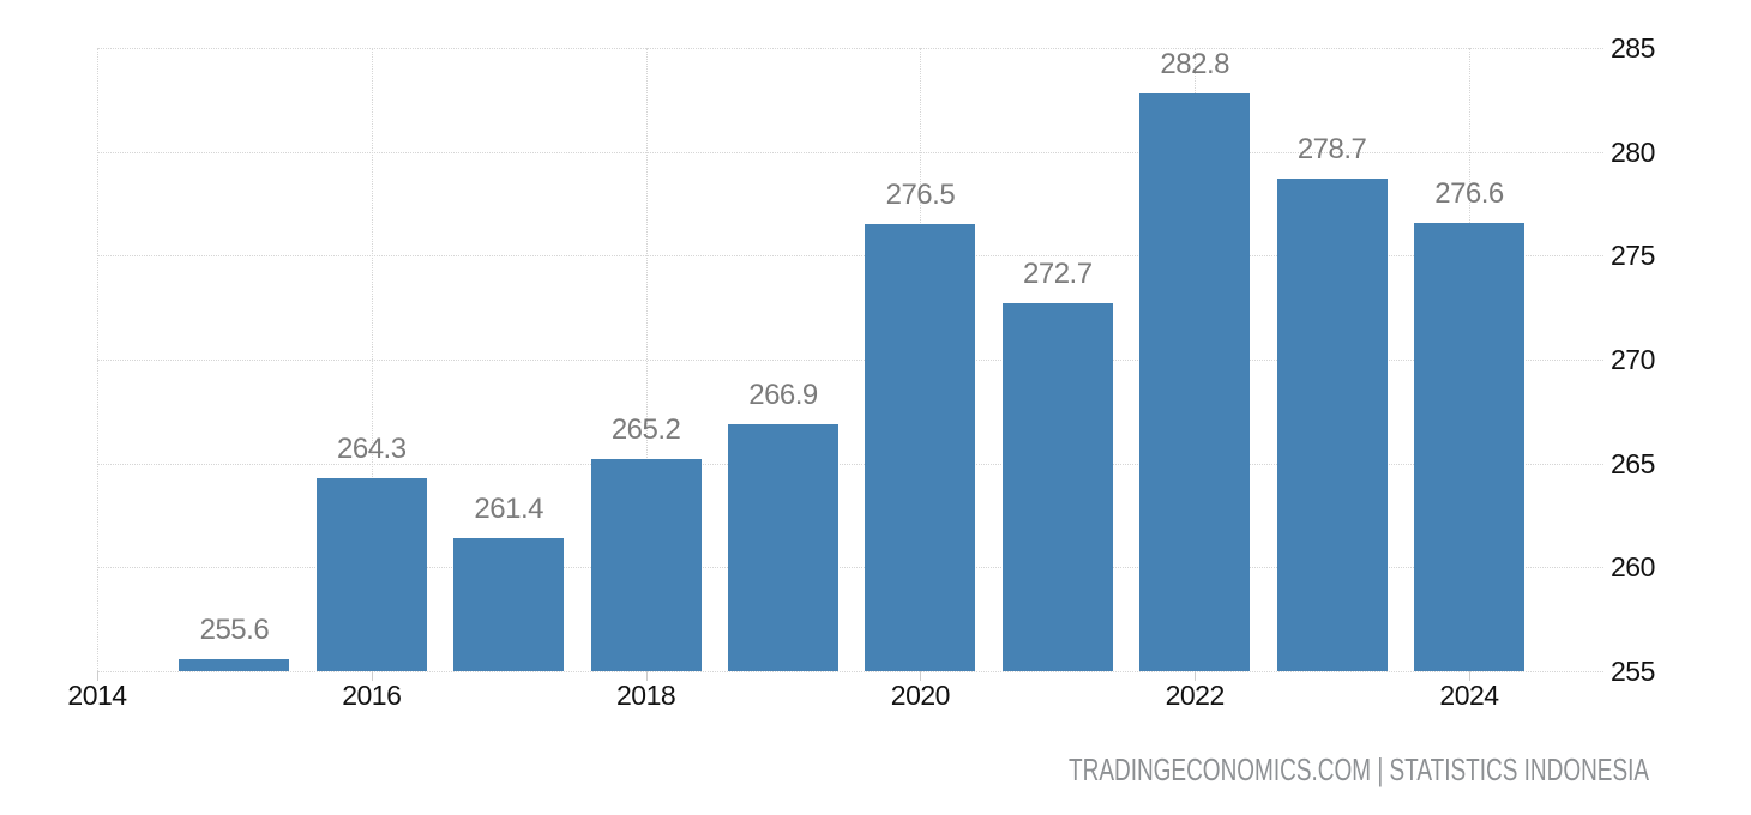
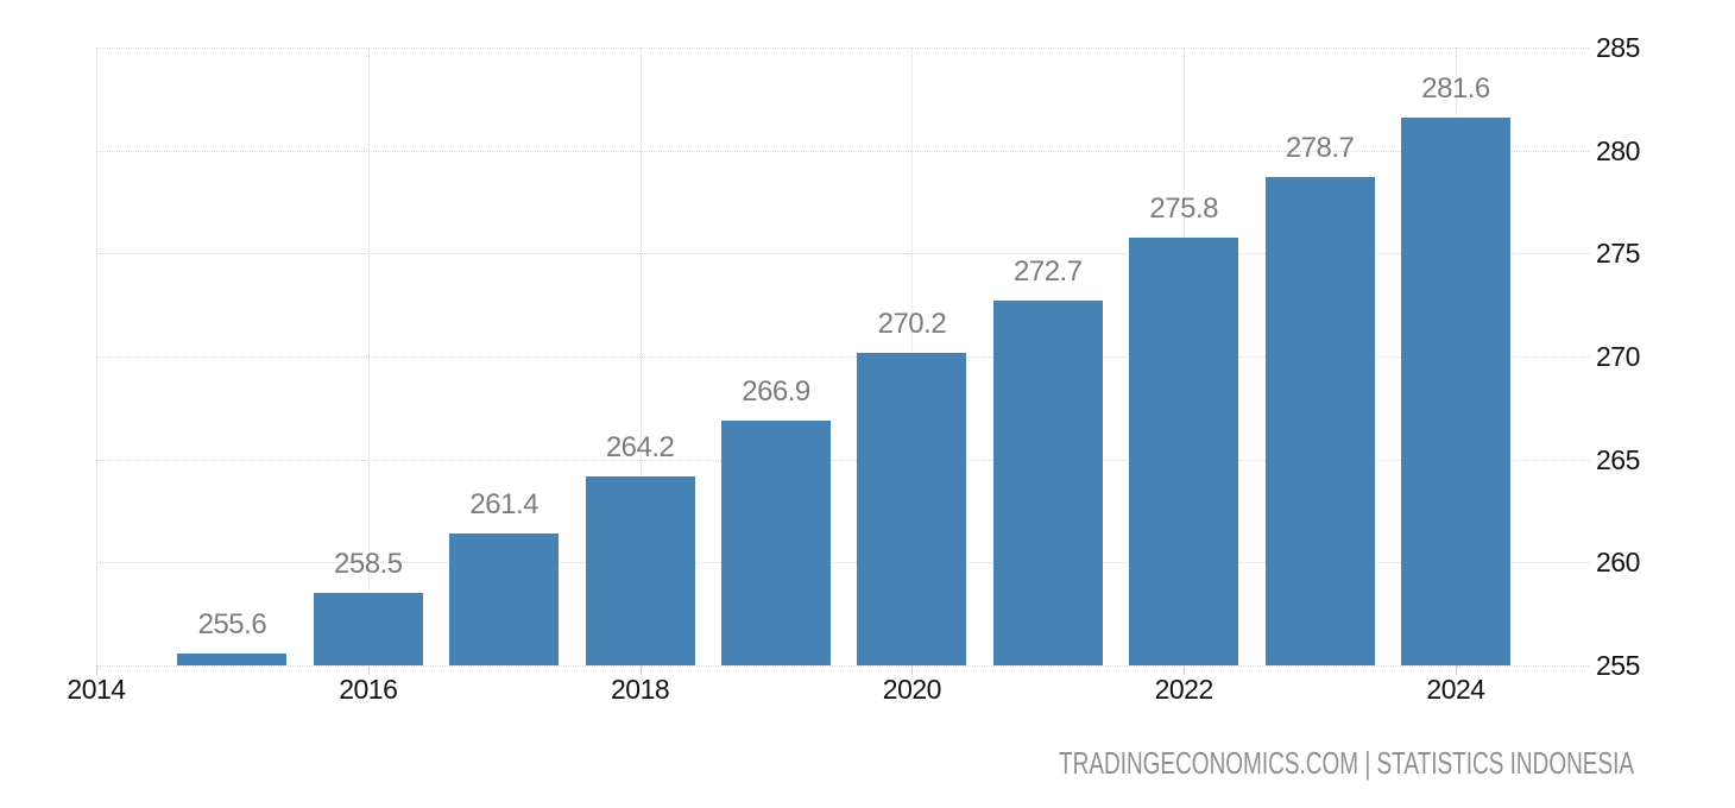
2016: 264.3 -> 258.5
2018: 265.2 -> 264.2
2020: 276.5 -> 270.2
2022: 282.8 -> 275.8
2024: 276.6 -> 281.6
